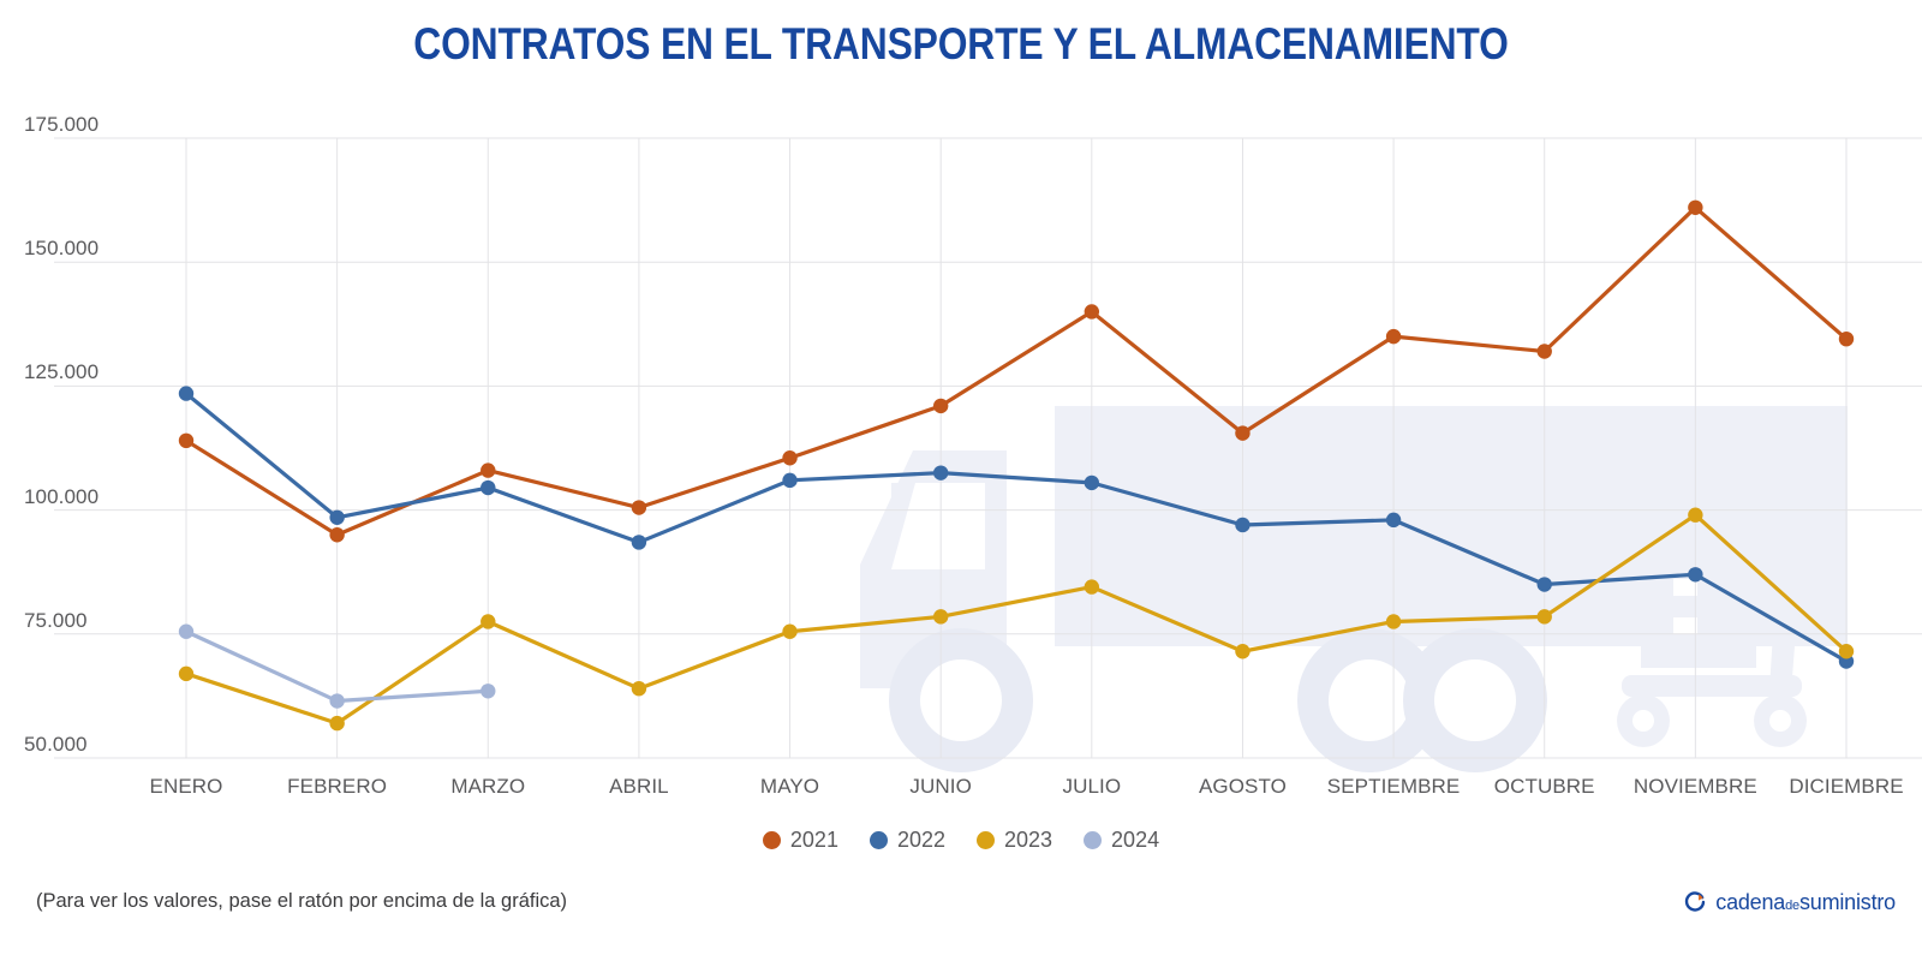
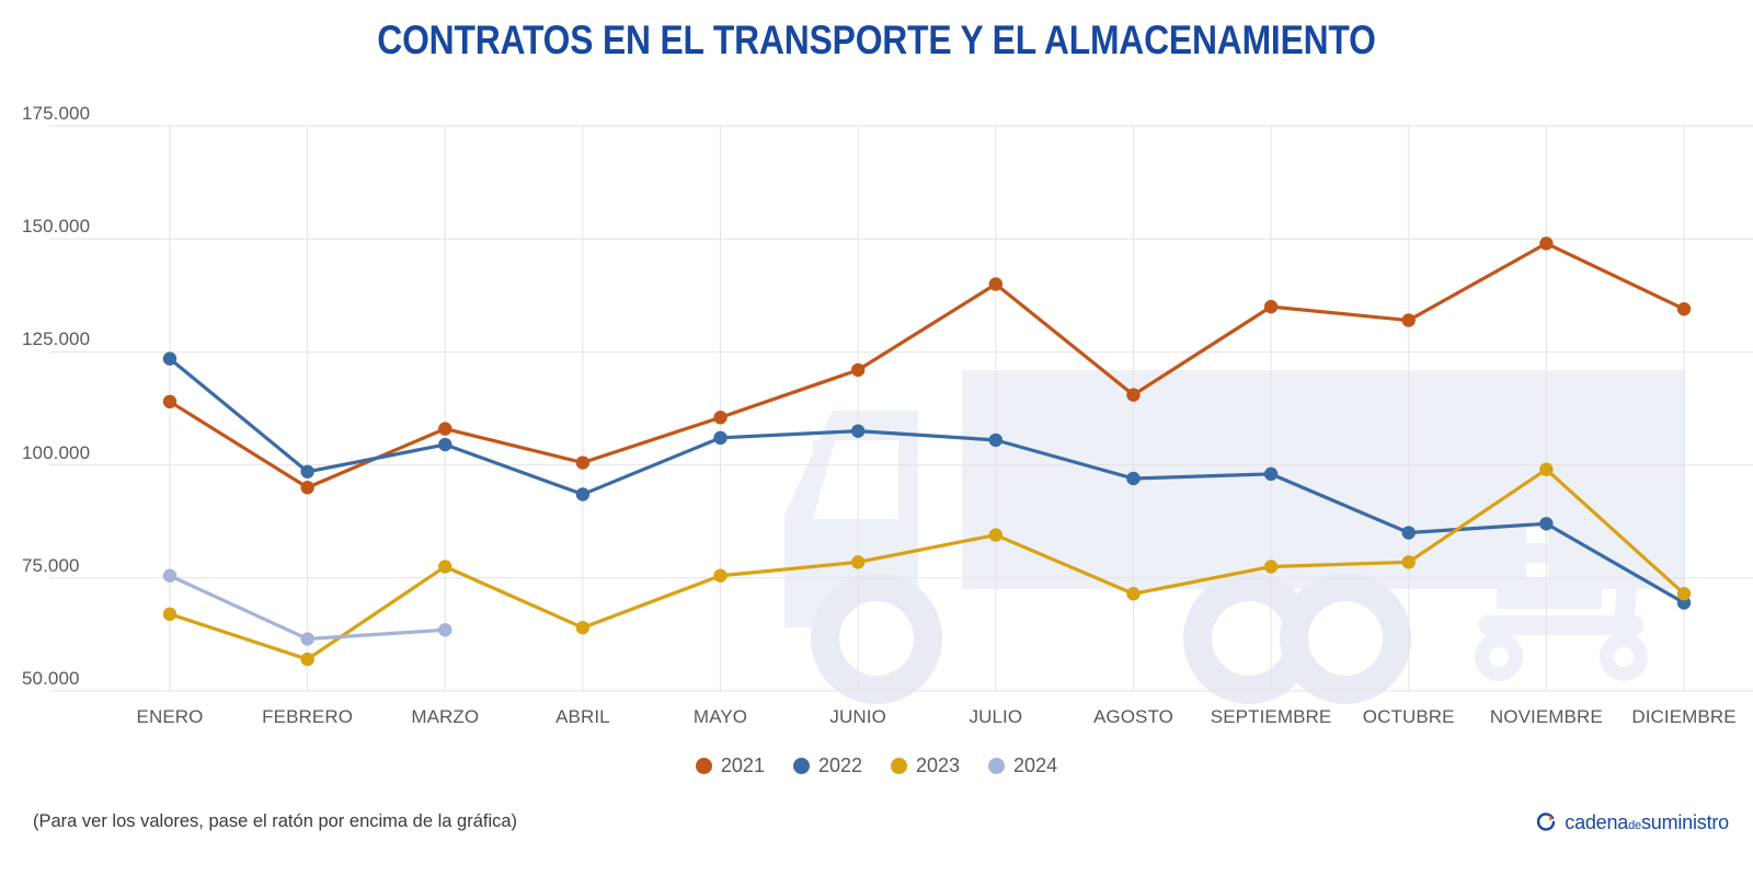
2021/NOVIEMBRE: 161000 -> 149000
